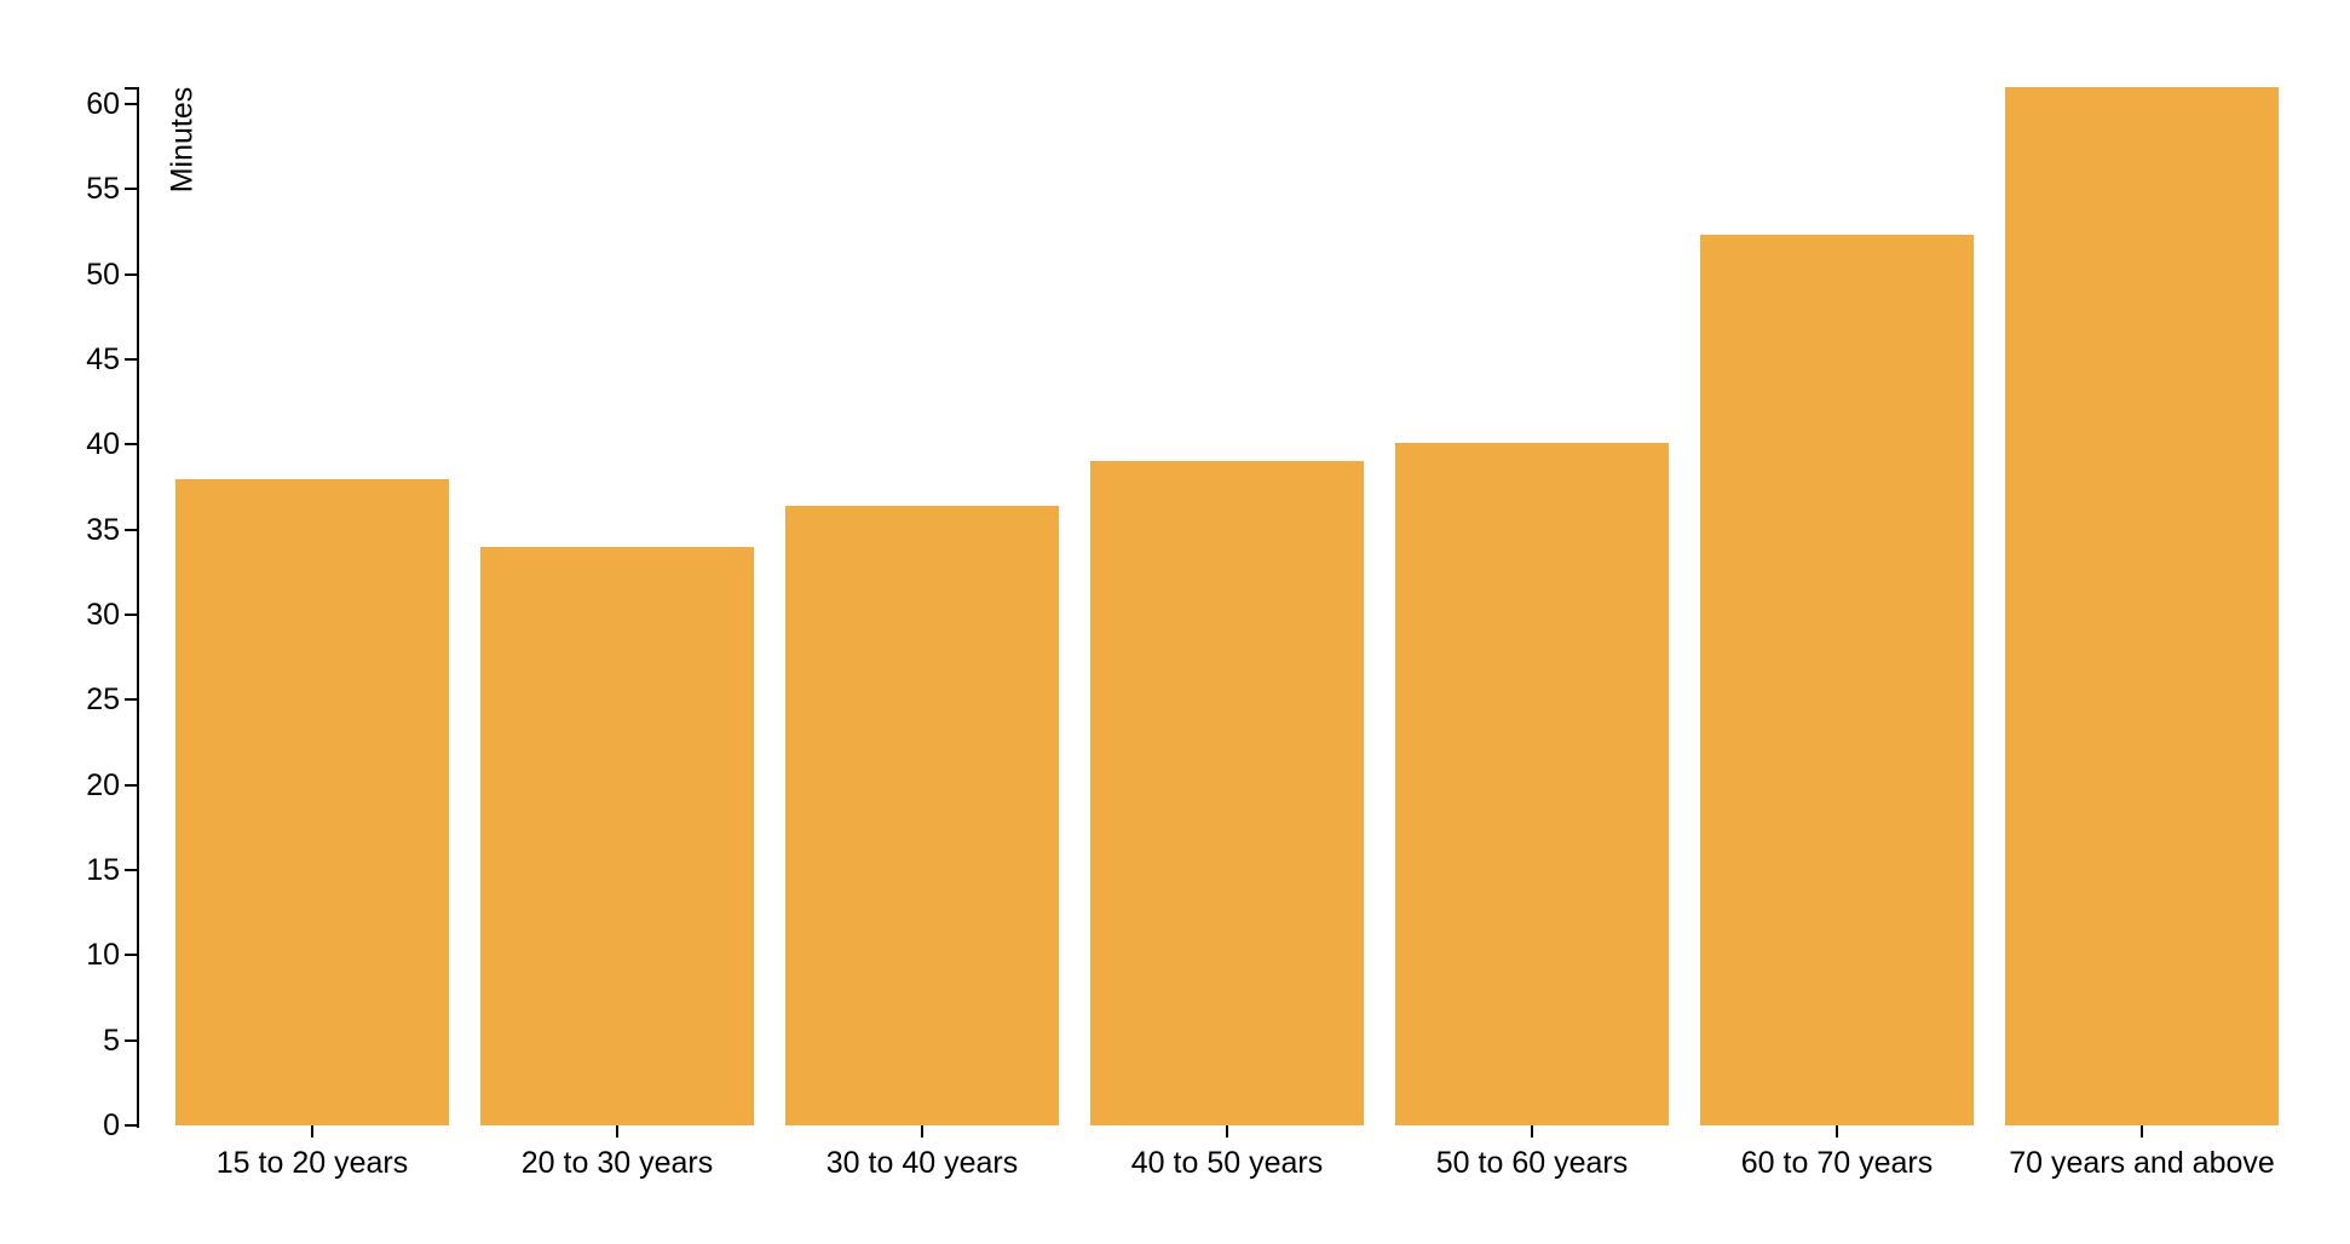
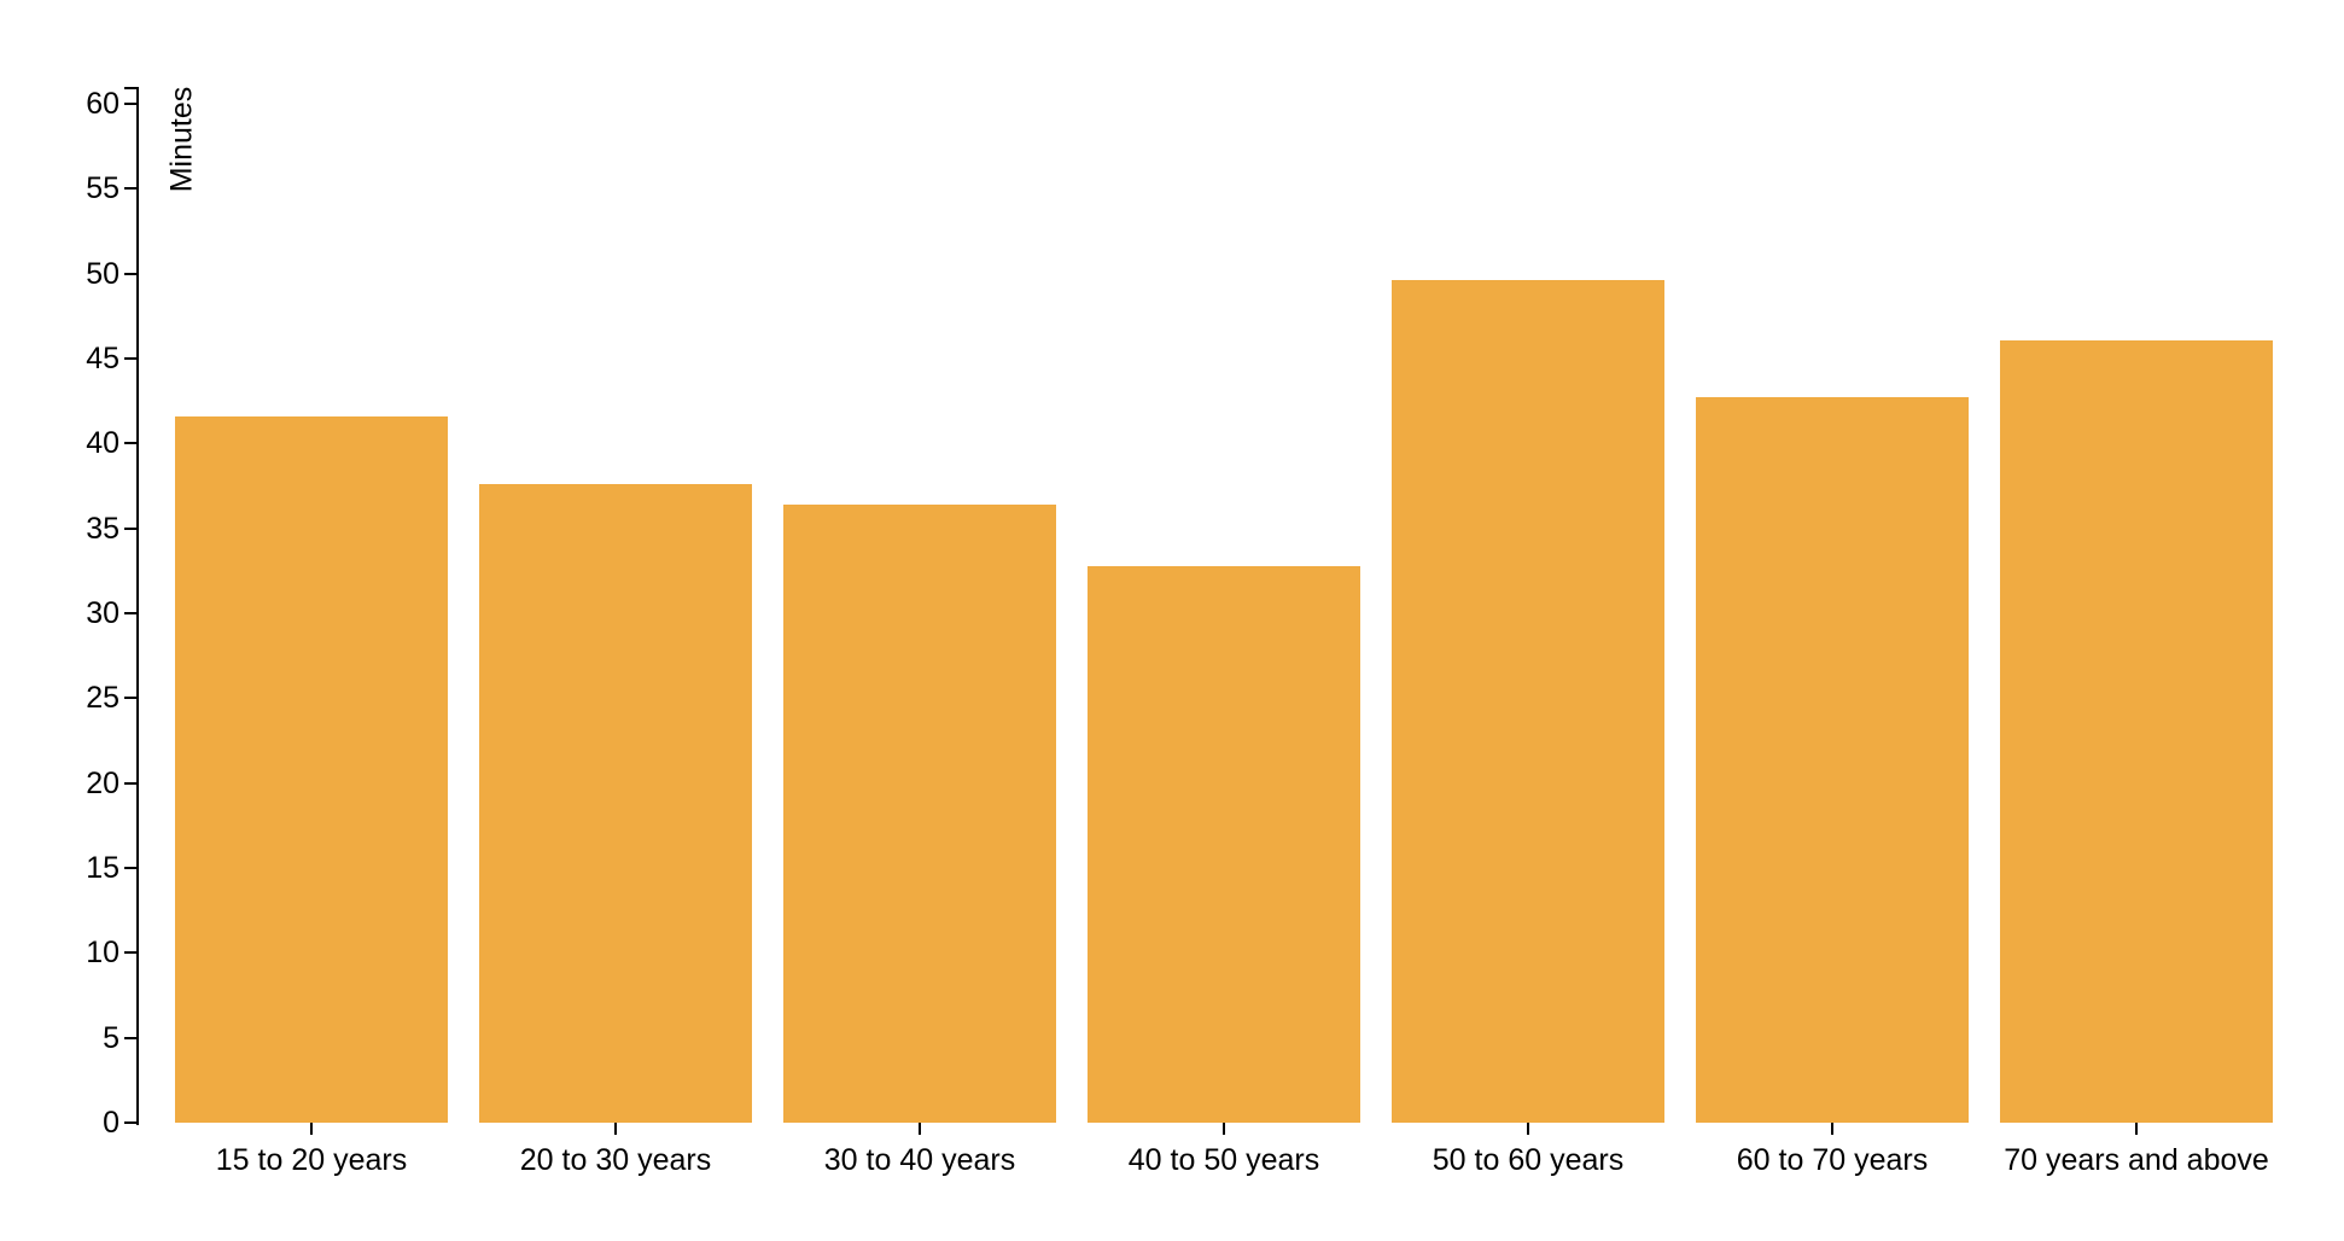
15 to 20 years: 38.0 -> 41.6
20 to 30 years: 34.0 -> 37.6
40 to 50 years: 39.0 -> 32.8
50 to 60 years: 40.1 -> 49.6
60 to 70 years: 52.3 -> 42.7
70 years and above: 61.0 -> 46.1
